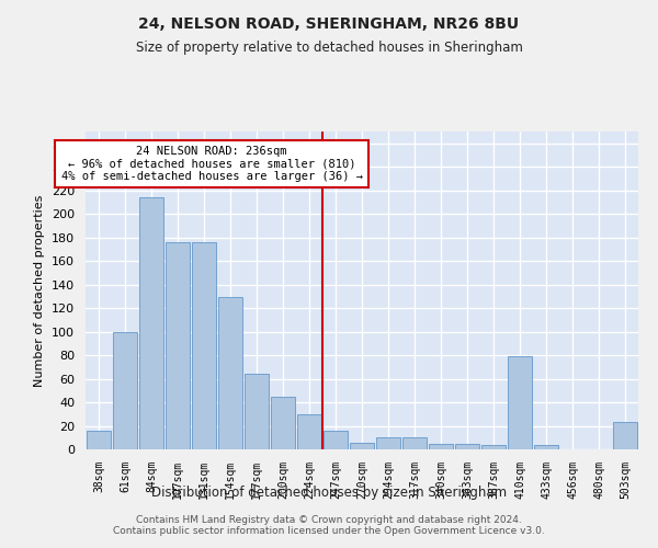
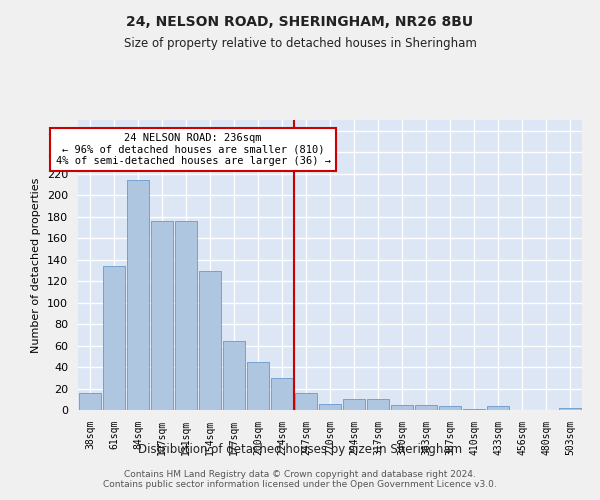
61sqm: 100 -> 134
410sqm: 79 -> 1
503sqm: 23 -> 2
